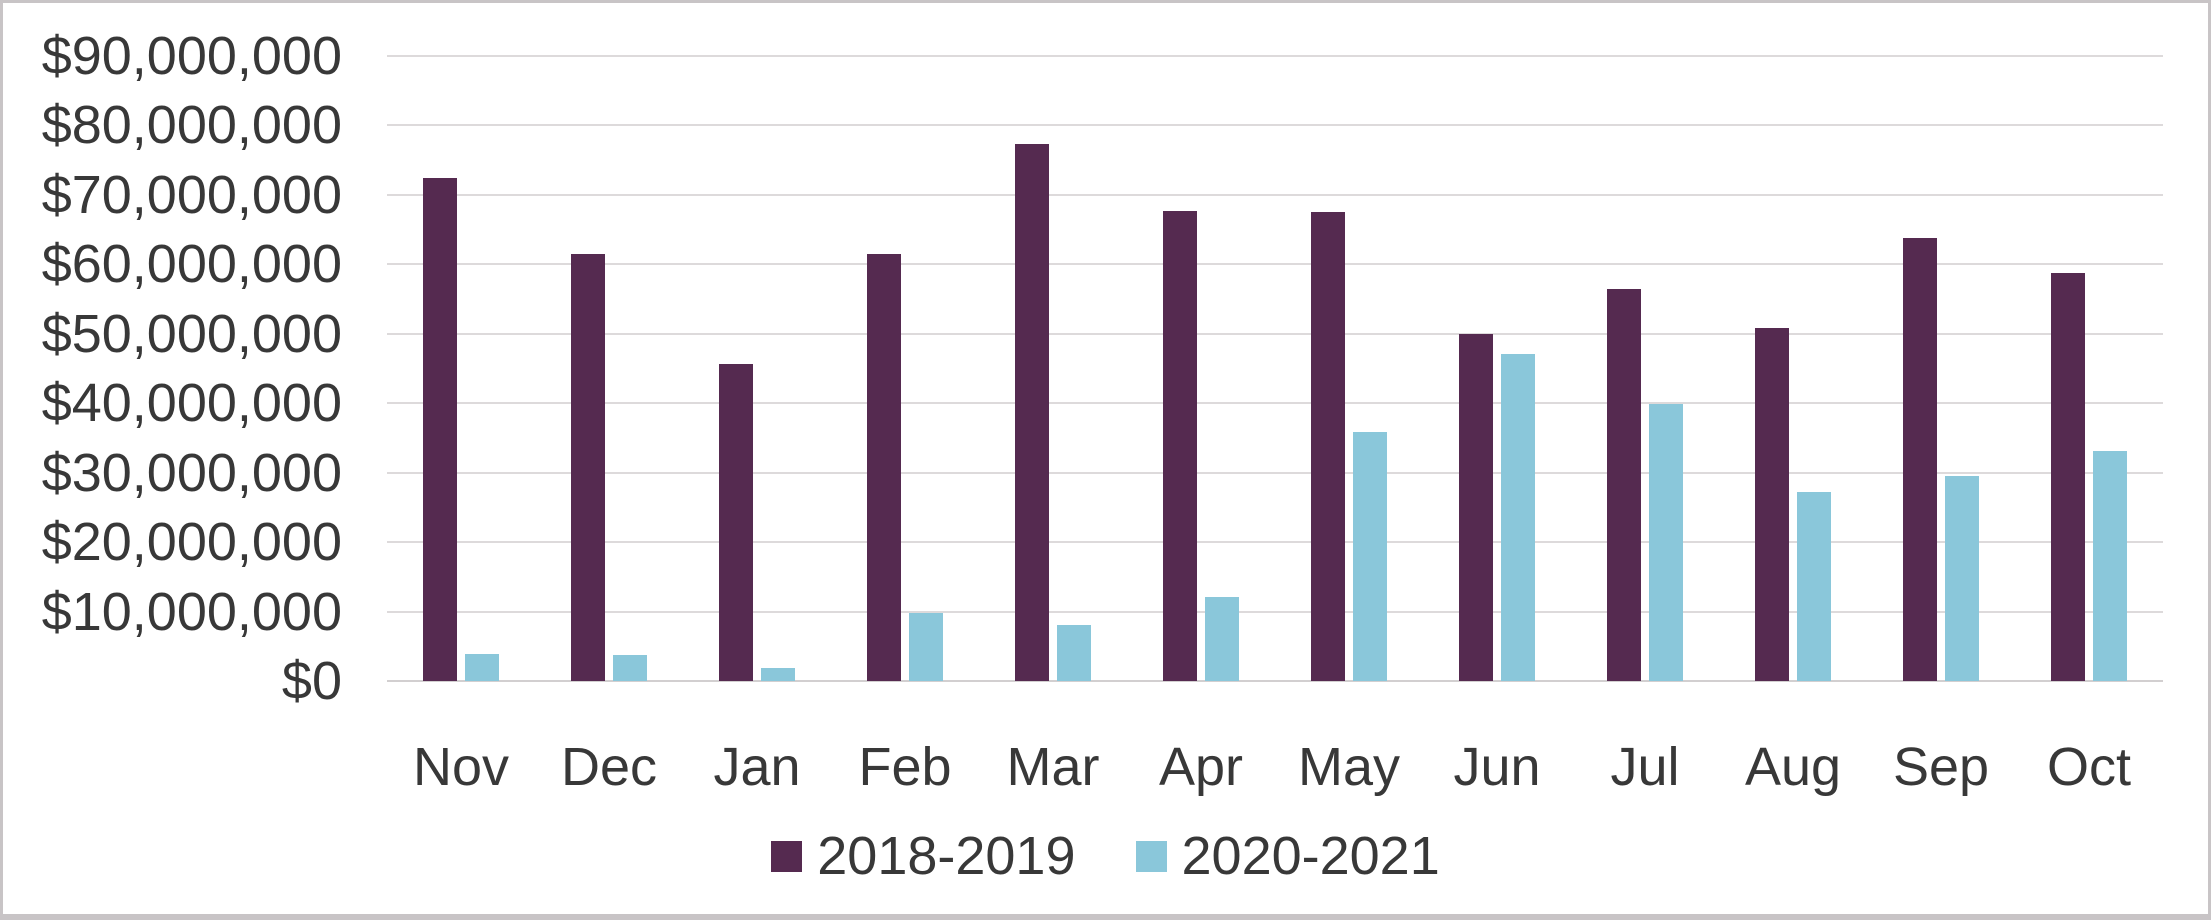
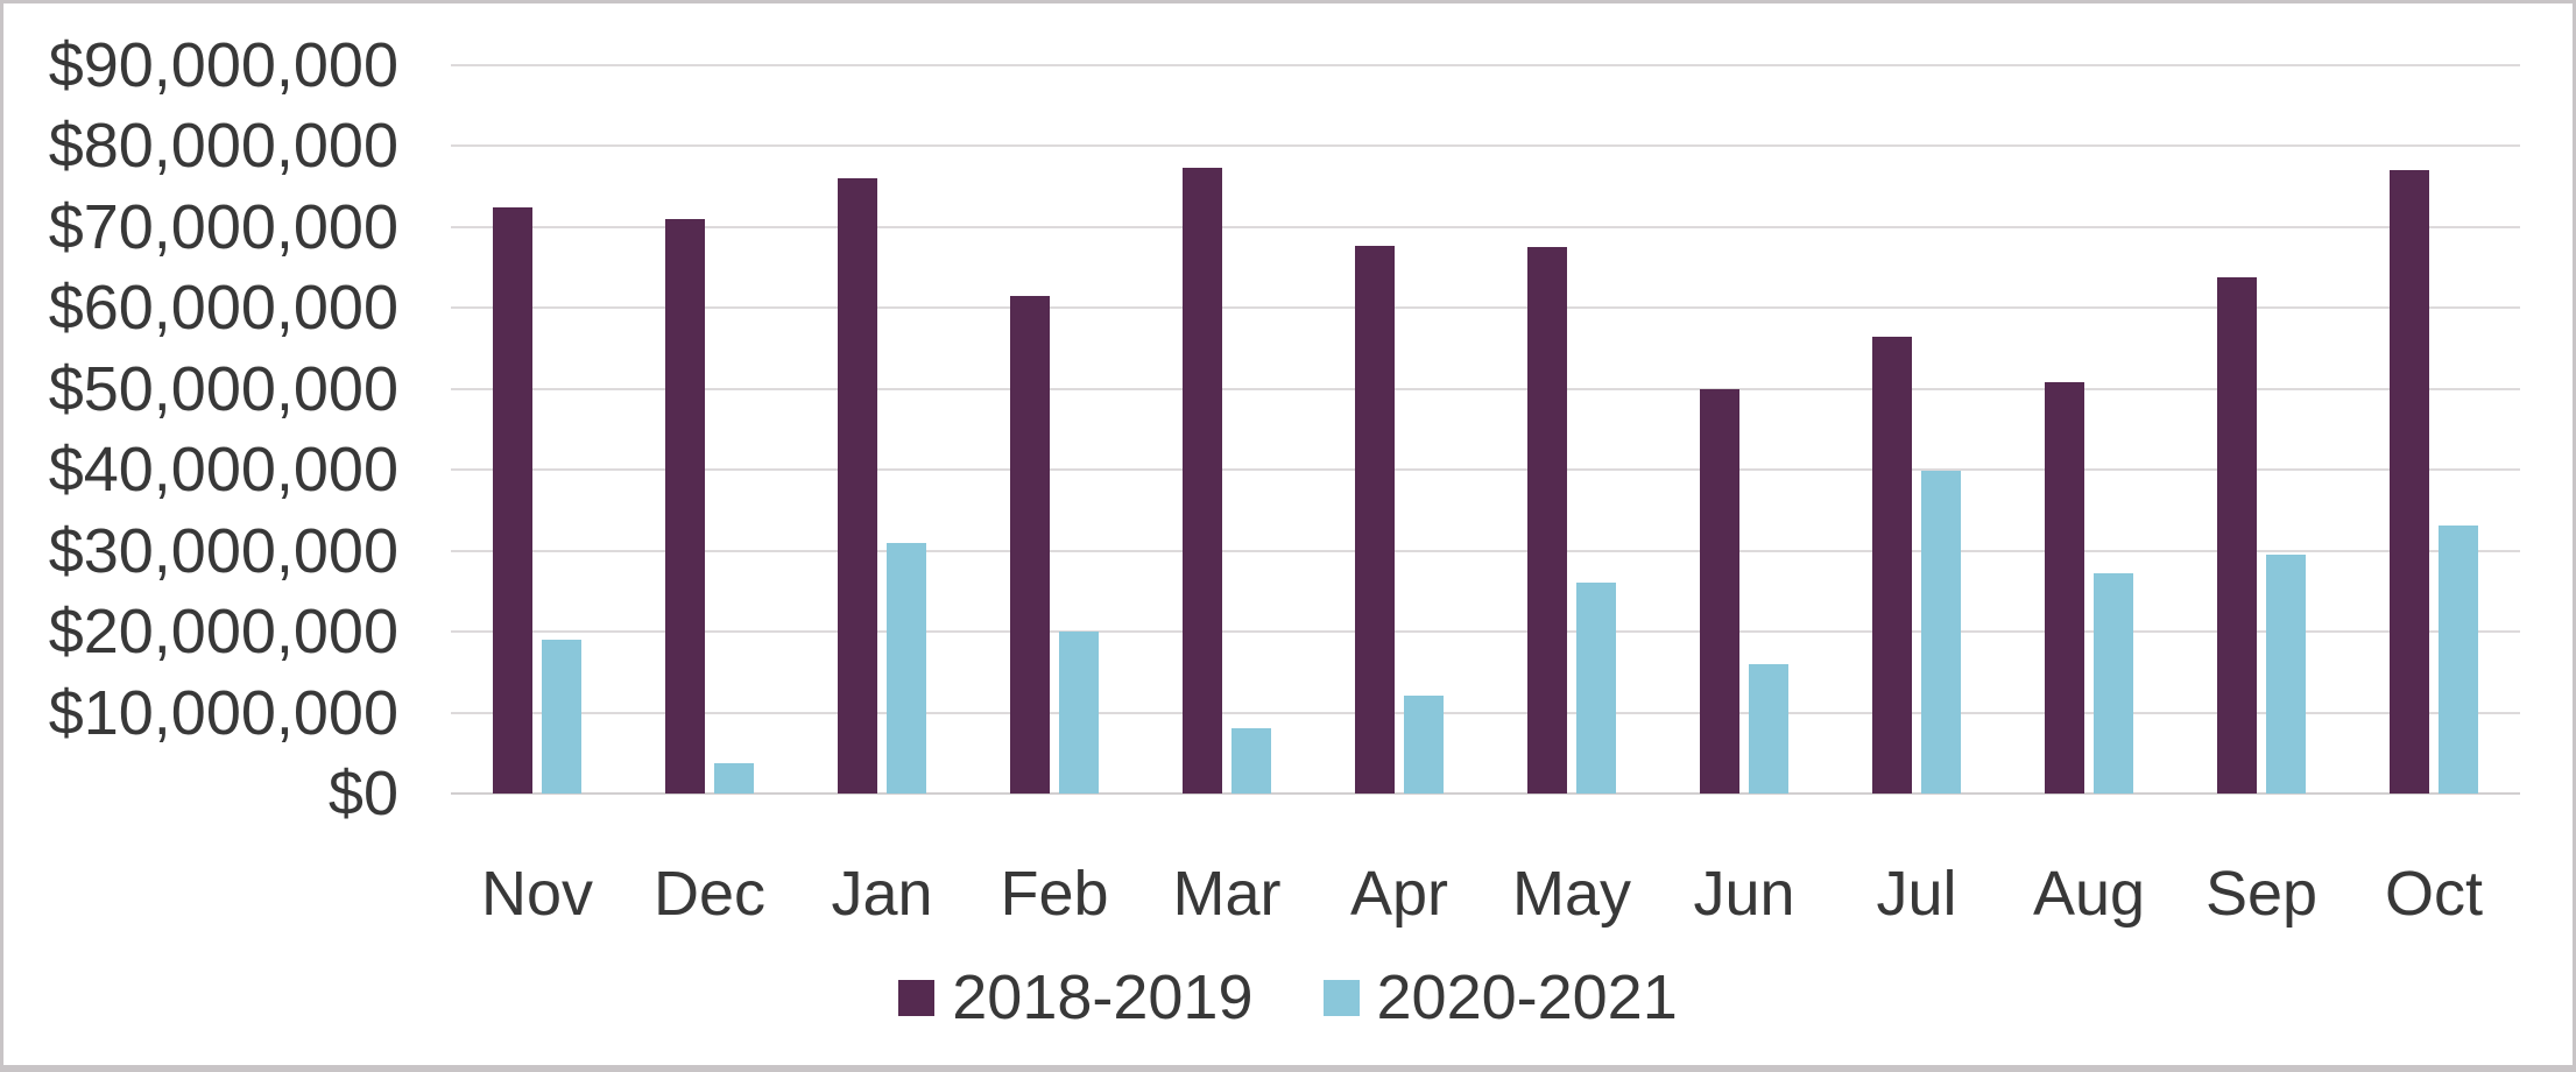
2020-2021/Nov: $4000000 -> $19000000
2018-2019/Dec: $62000000 -> $71000000
2018-2019/Jan: $46000000 -> $76000000
2020-2021/Jan: $2000000 -> $31000000
2020-2021/Feb: $10000000 -> $20000000
2020-2021/May: $36000000 -> $26000000
2020-2021/Jun: $47000000 -> $16000000
2018-2019/Oct: $59000000 -> $77000000
